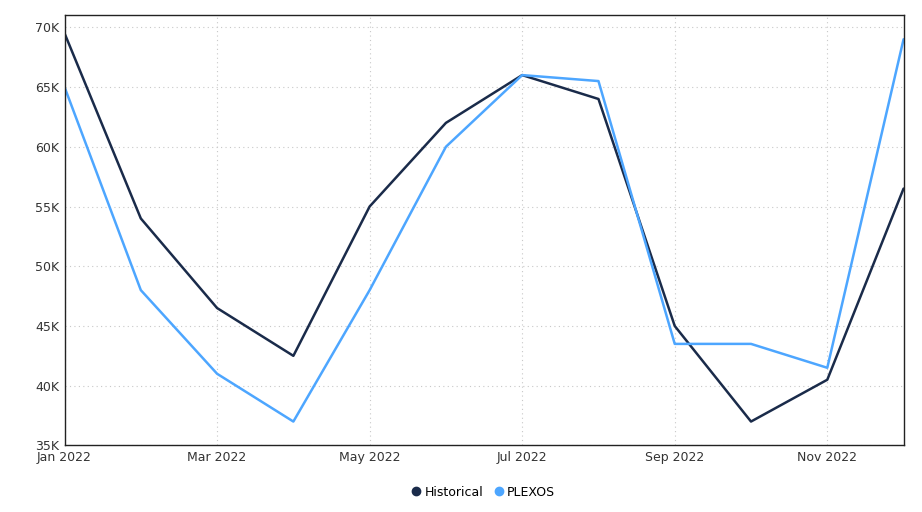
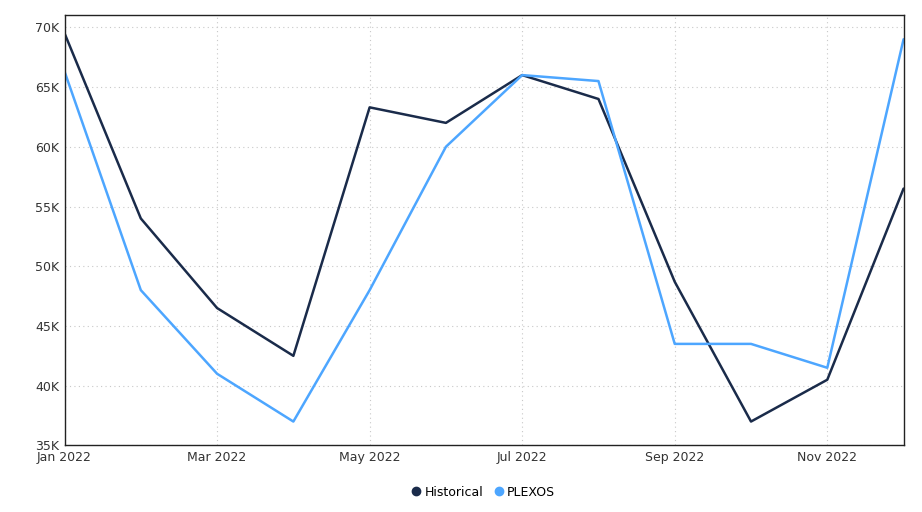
PLEXOS/Jan 2022: 65.0K -> 66.3K
Historical/May 2022: 55.0K -> 63.3K
Historical/Sep 2022: 45.0K -> 48.7K
